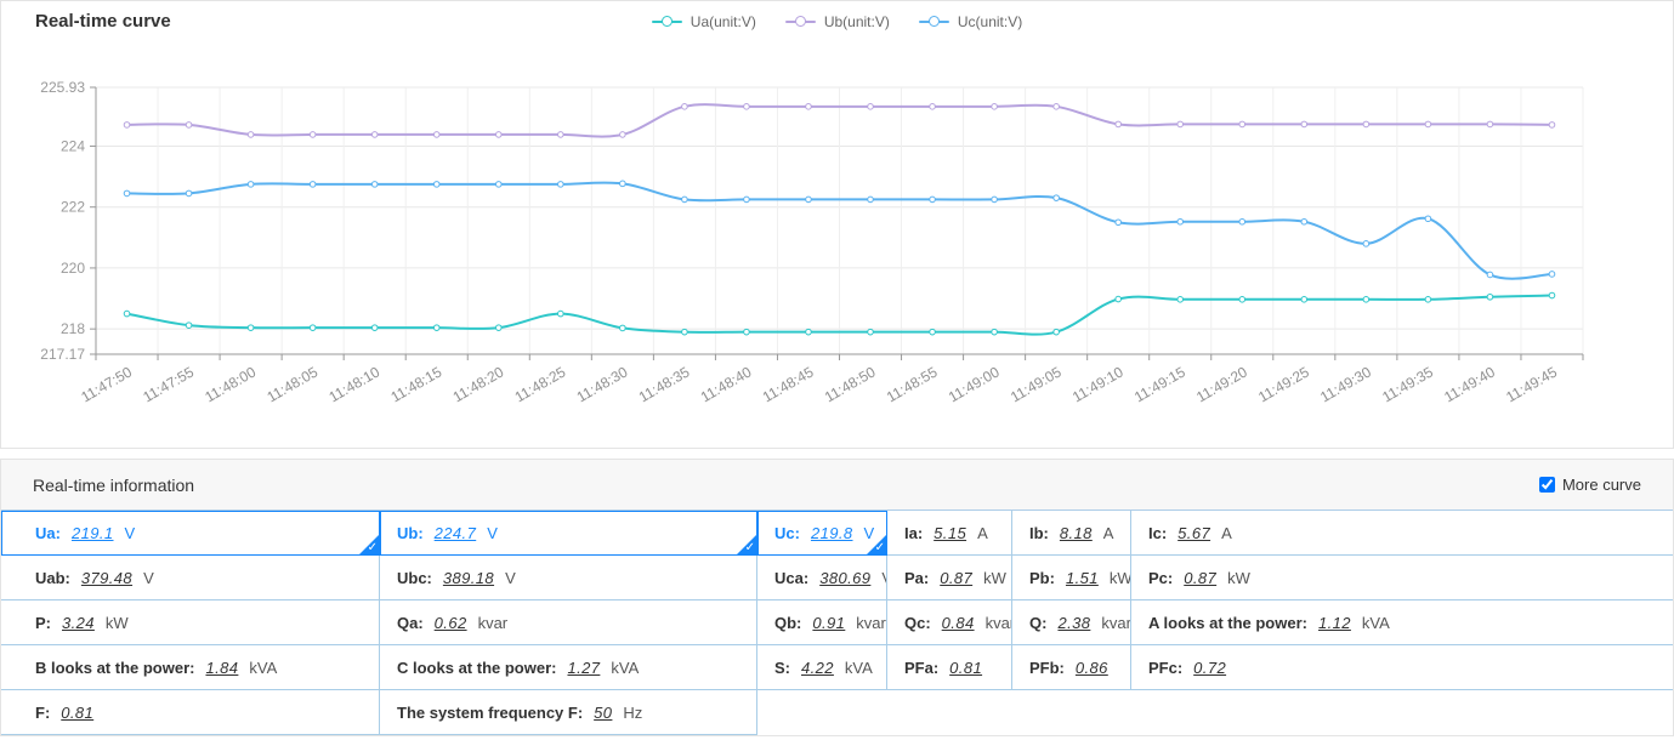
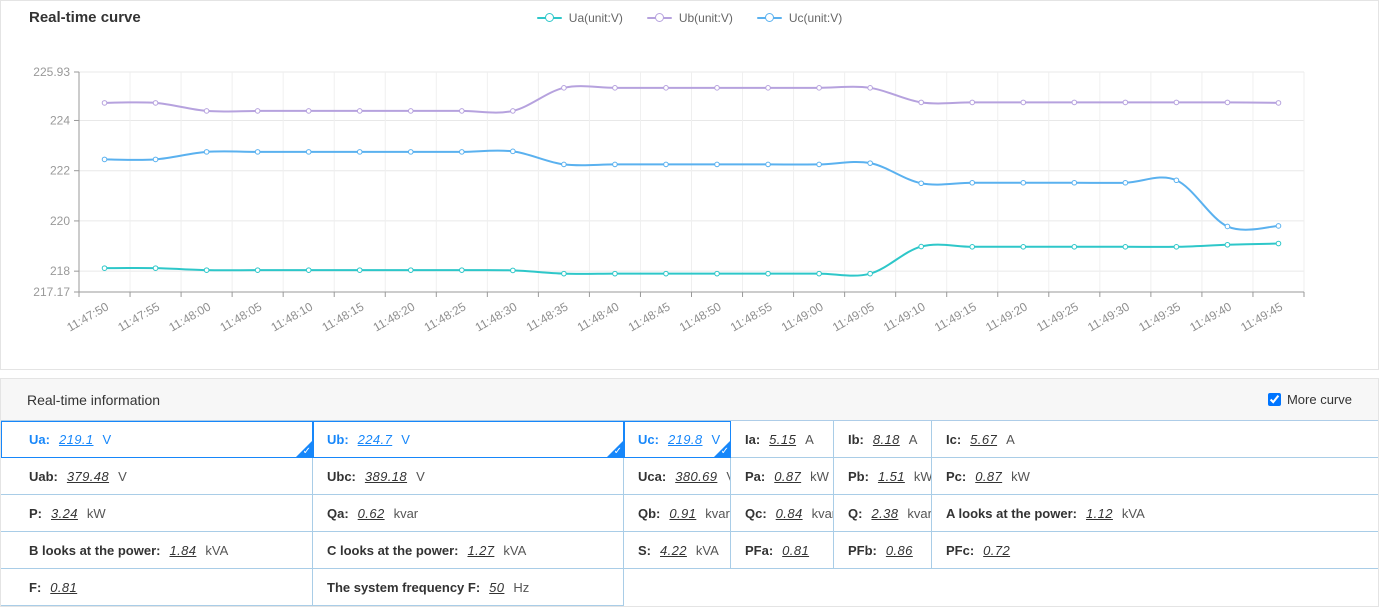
Ua(unit:V)/11:47:50: 218.5 -> 218.1
Ua(unit:V)/11:48:25: 218.5 -> 218.0
Uc(unit:V)/11:49:30: 220.8 -> 221.5
